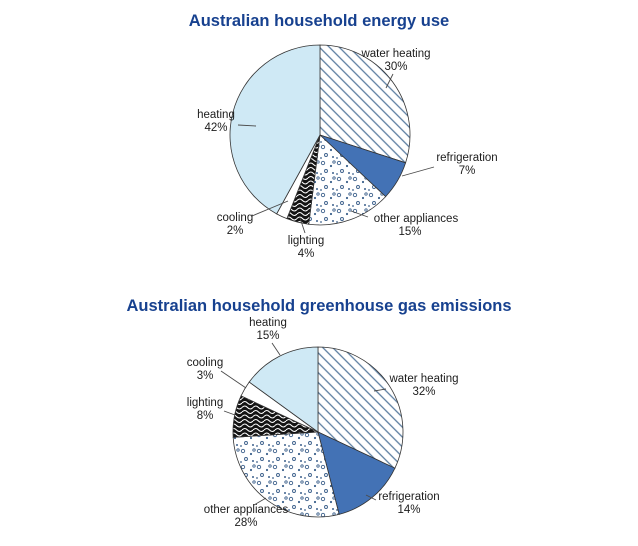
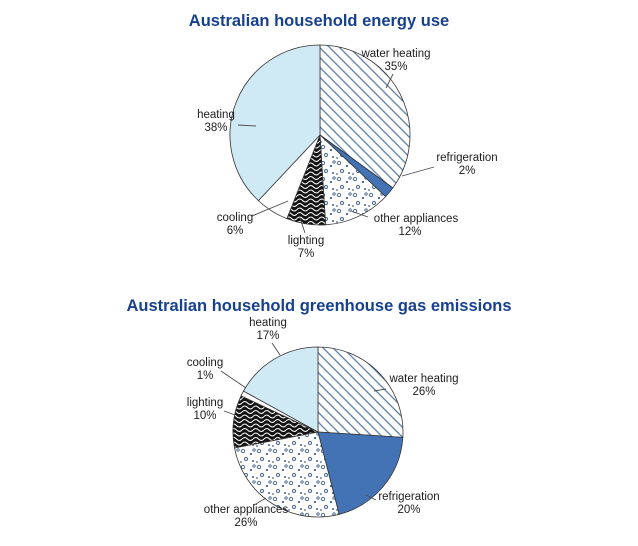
Australian household energy use/water heating: 30% -> 35%
Australian household energy use/refrigeration: 7% -> 2%
Australian household energy use/other appliances: 15% -> 12%
Australian household energy use/lighting: 4% -> 7%
Australian household energy use/cooling: 2% -> 6%
Australian household energy use/heating: 42% -> 38%
Australian household greenhouse gas emissions/water heating: 32% -> 26%
Australian household greenhouse gas emissions/refrigeration: 14% -> 20%
Australian household greenhouse gas emissions/other appliances: 28% -> 26%
Australian household greenhouse gas emissions/lighting: 8% -> 10%
Australian household greenhouse gas emissions/cooling: 3% -> 1%
Australian household greenhouse gas emissions/heating: 15% -> 17%
